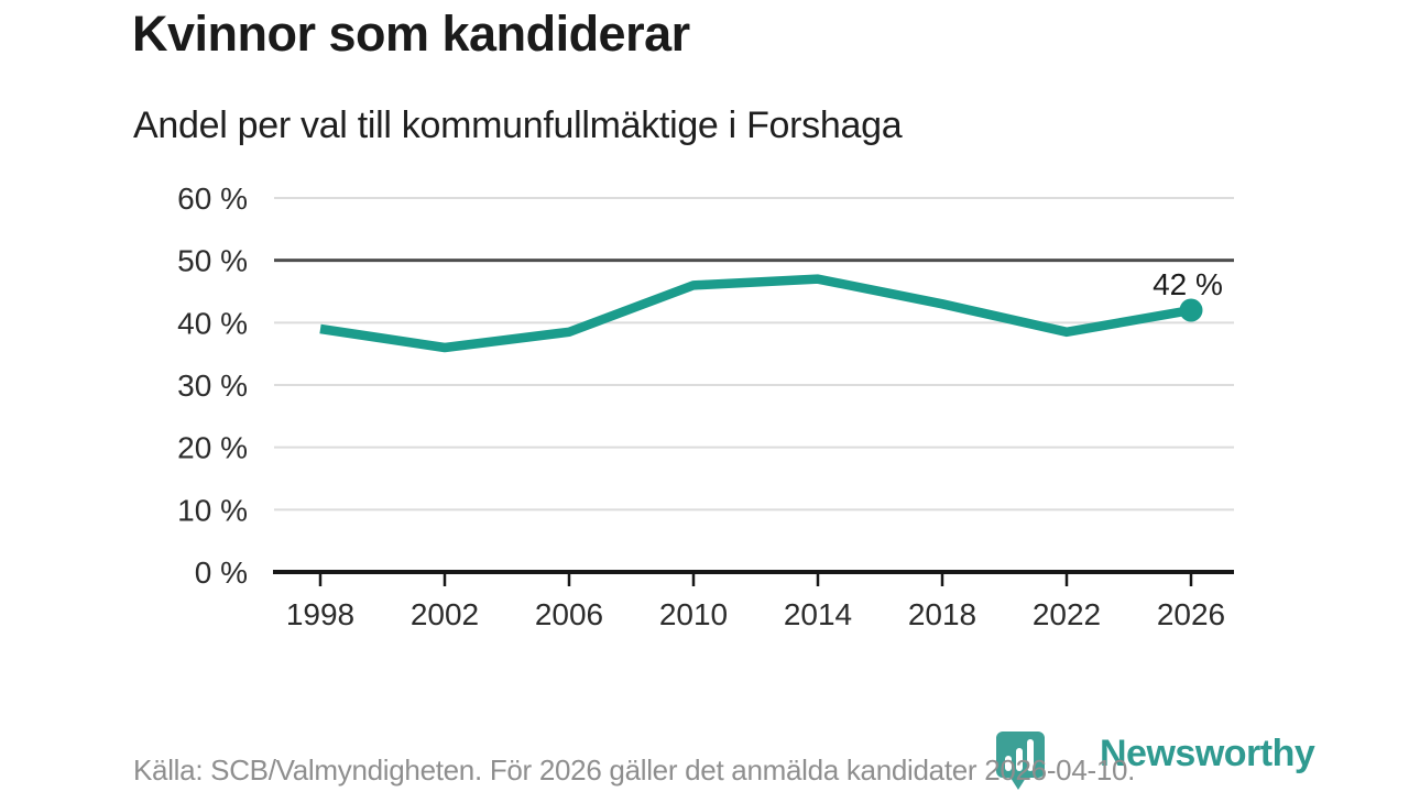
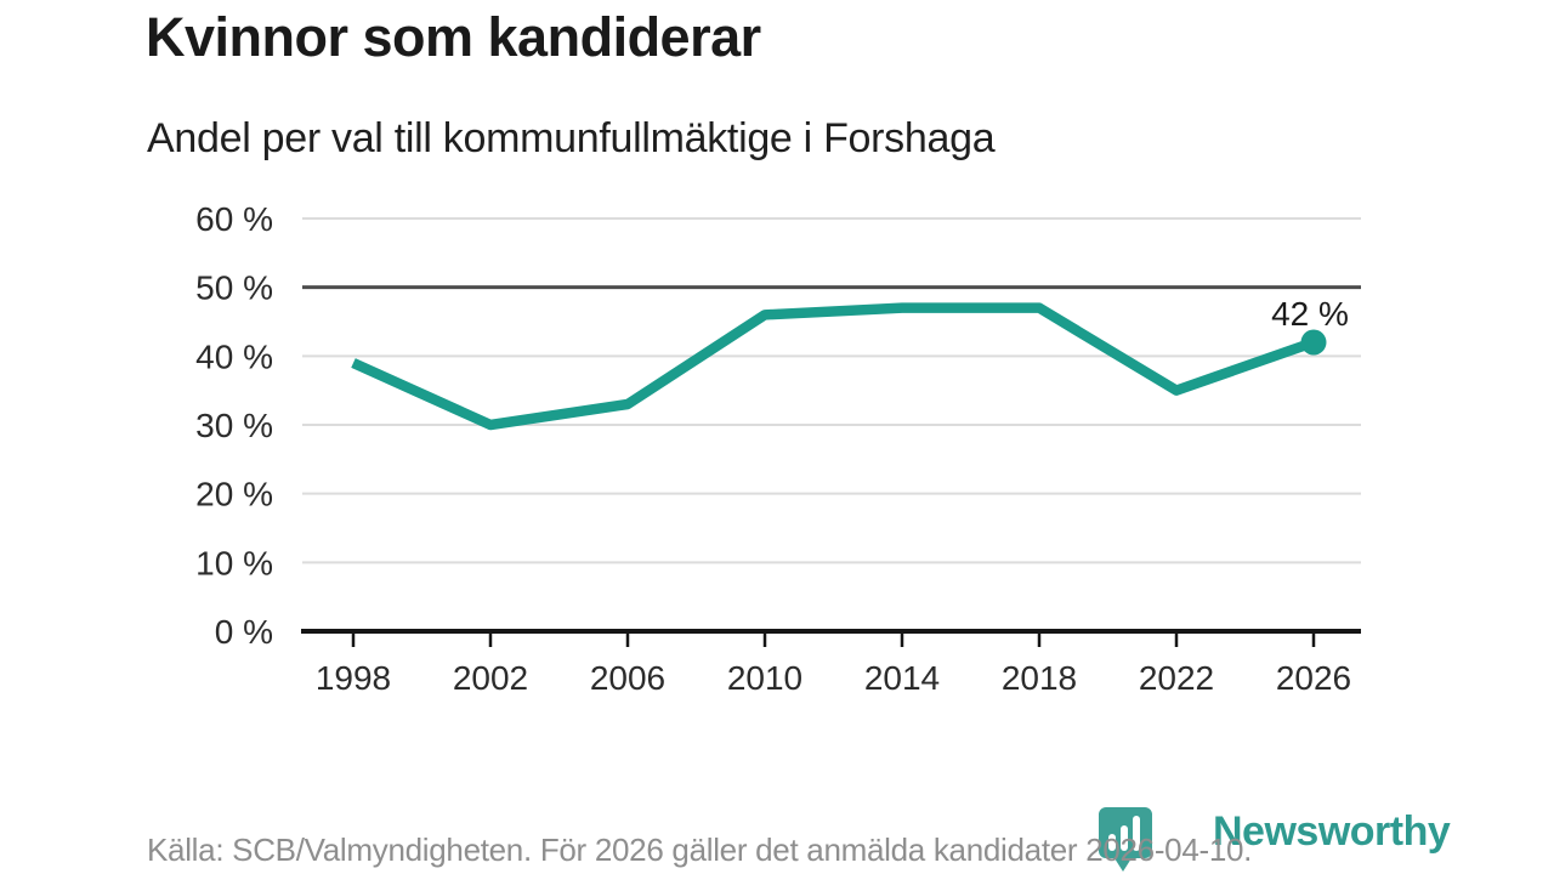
2002: 36% -> 30%
2006: 38% -> 33%
2018: 43% -> 47%
2022: 38% -> 35%
